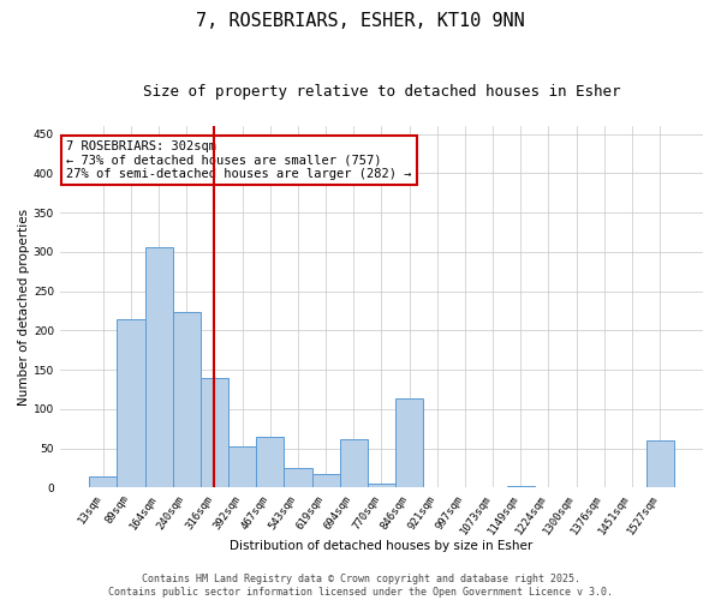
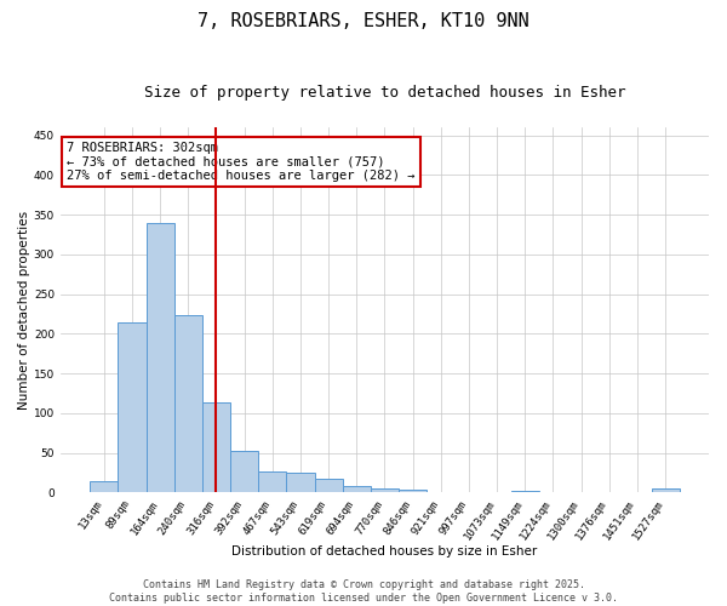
164sqm: 306 -> 340
316sqm: 140 -> 113
467sqm: 64 -> 26
694sqm: 62 -> 8
846sqm: 114 -> 4
1527sqm: 60 -> 5
